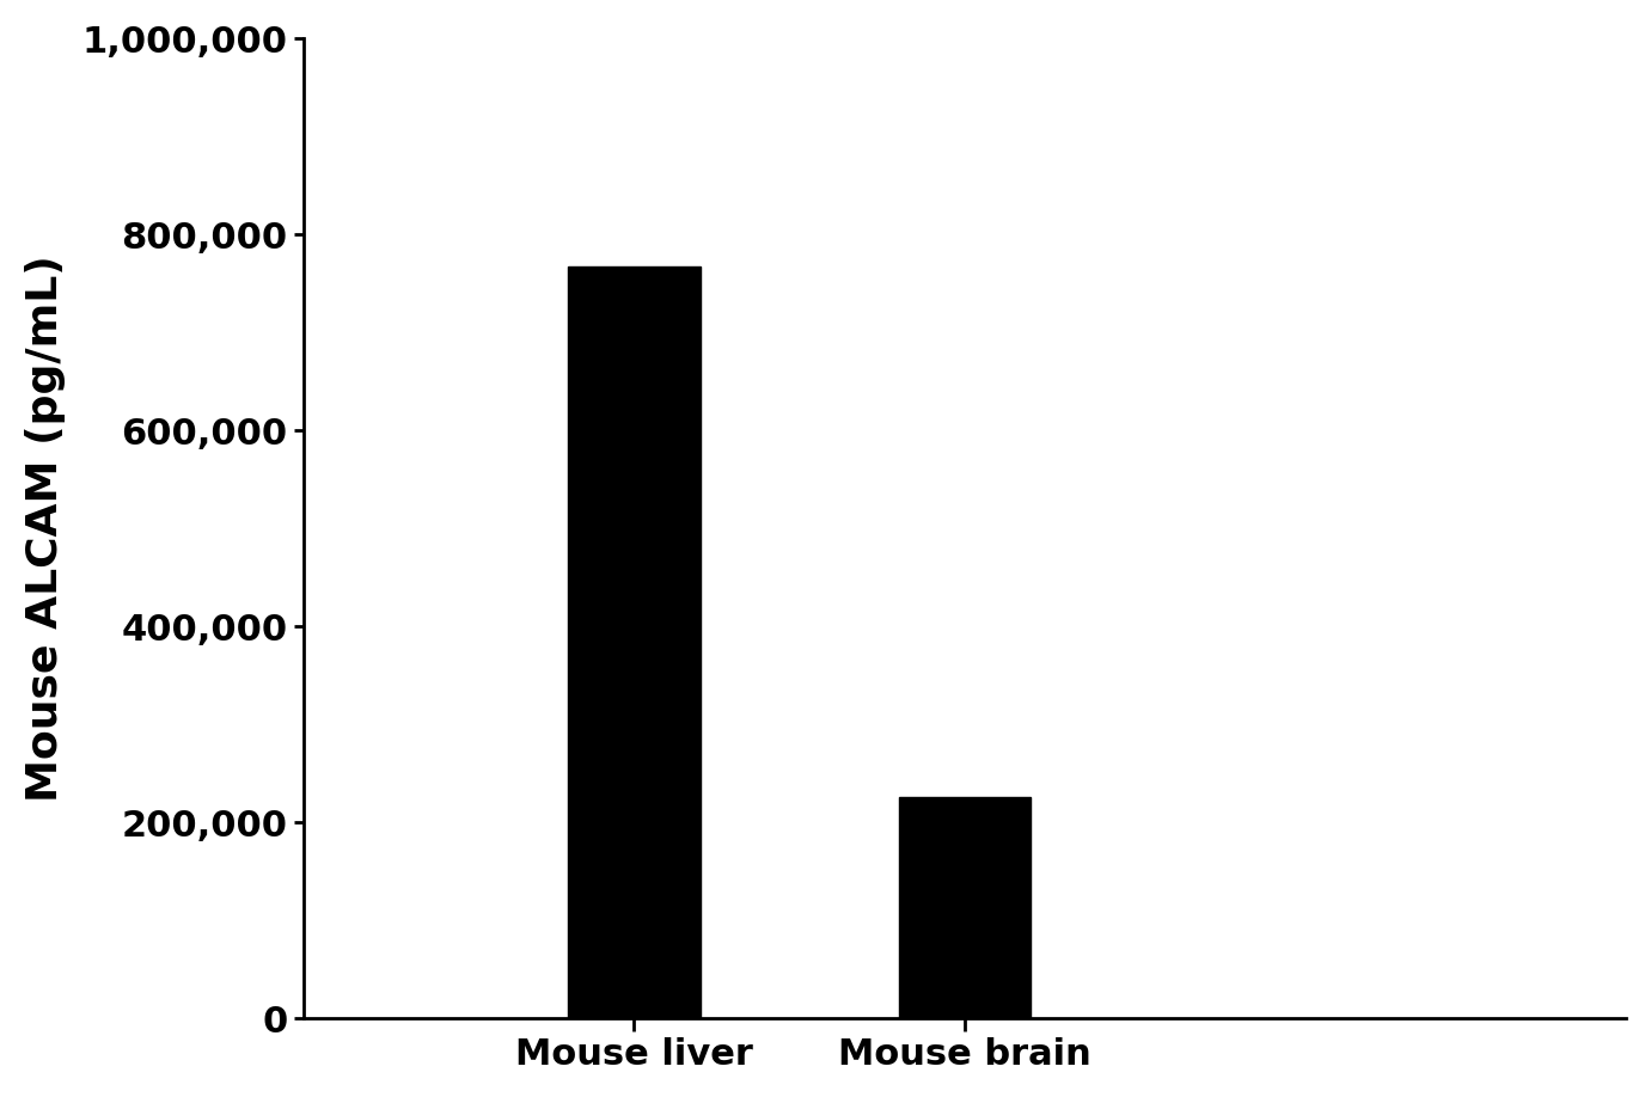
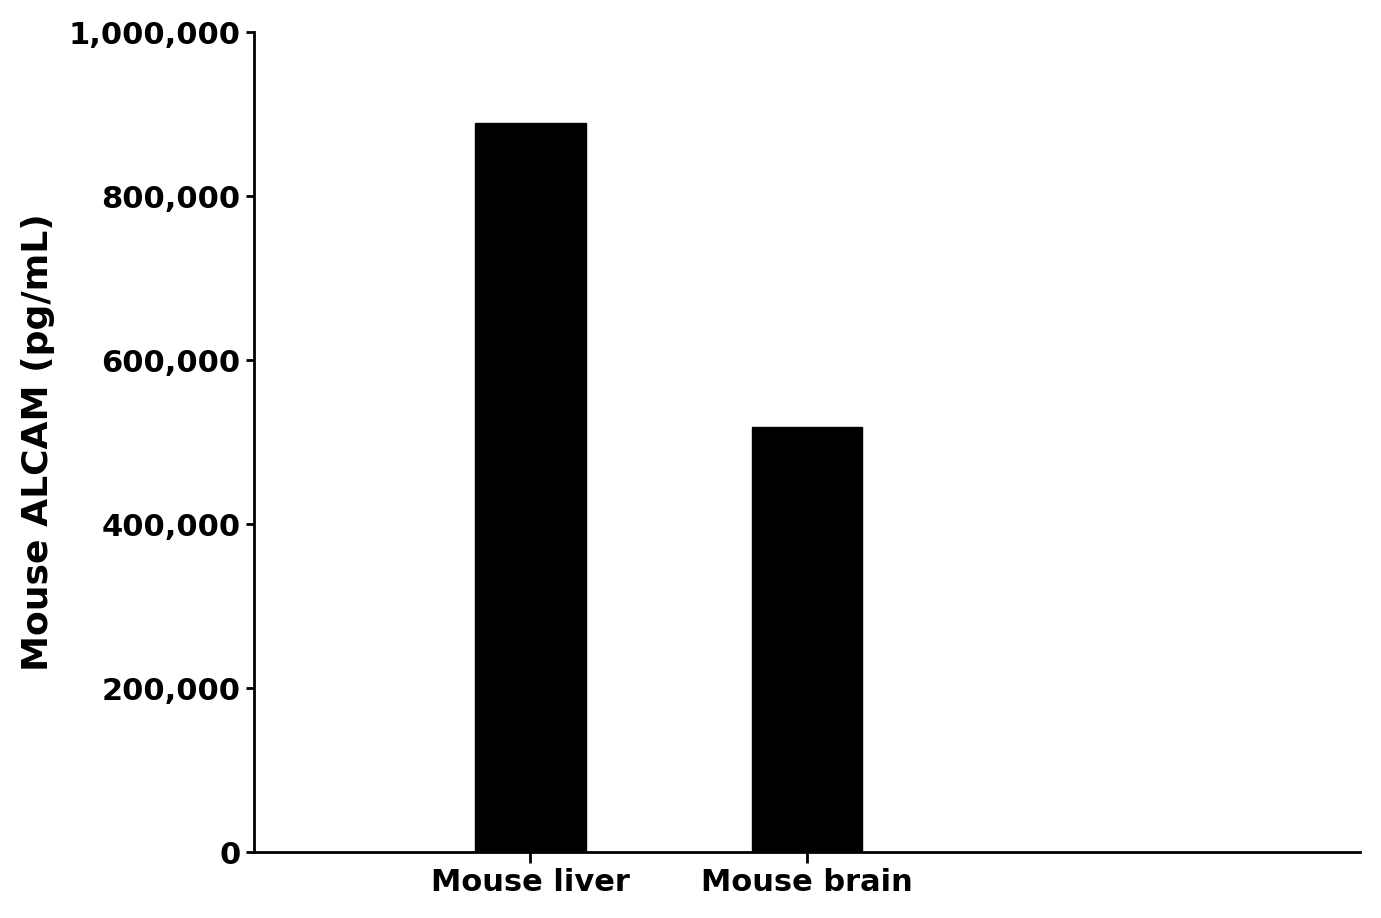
Mouse liver: 768,000 -> 889,000
Mouse brain: 226,000 -> 518,000
